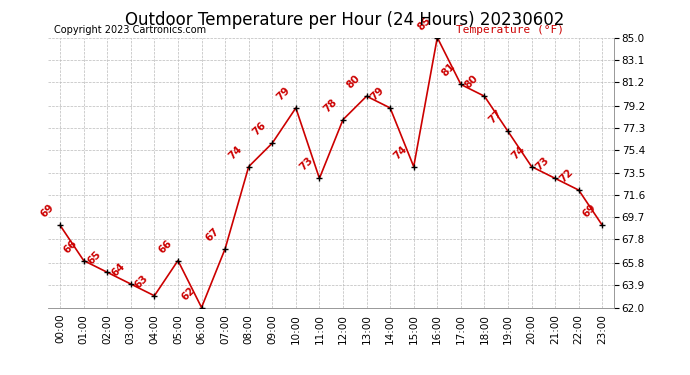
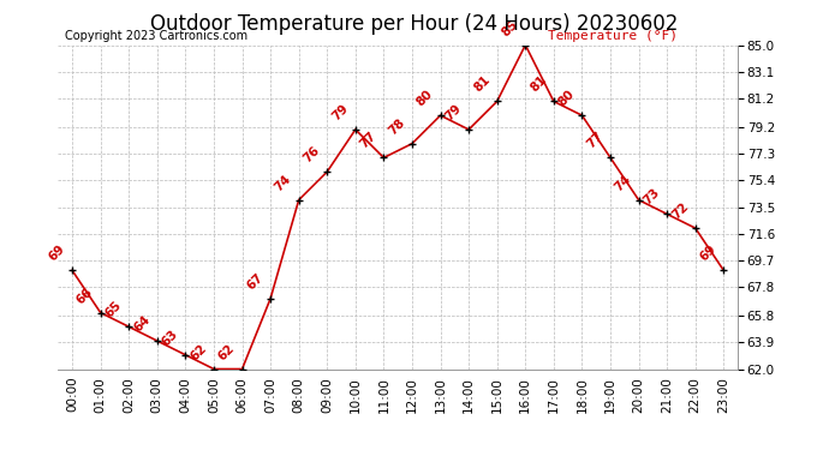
05:00: 66 -> 62
11:00: 73 -> 77
15:00: 74 -> 81
